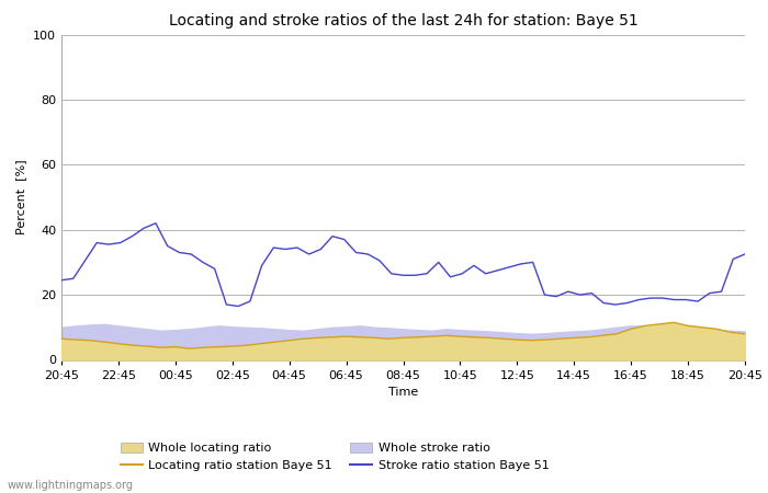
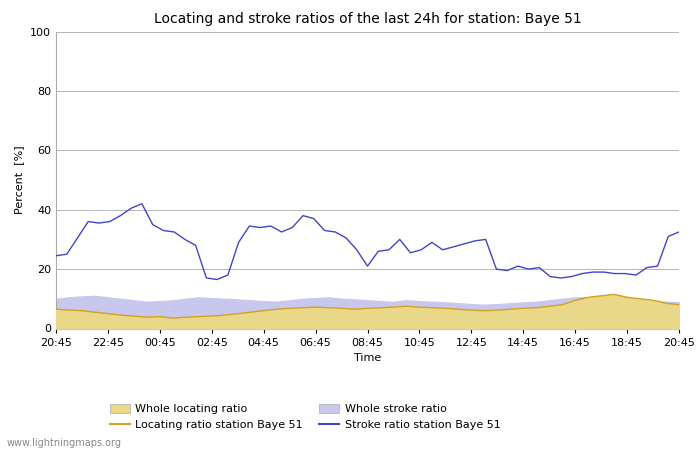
Stroke ratio station Baye 51/08:45: 26.0 -> 21.0
